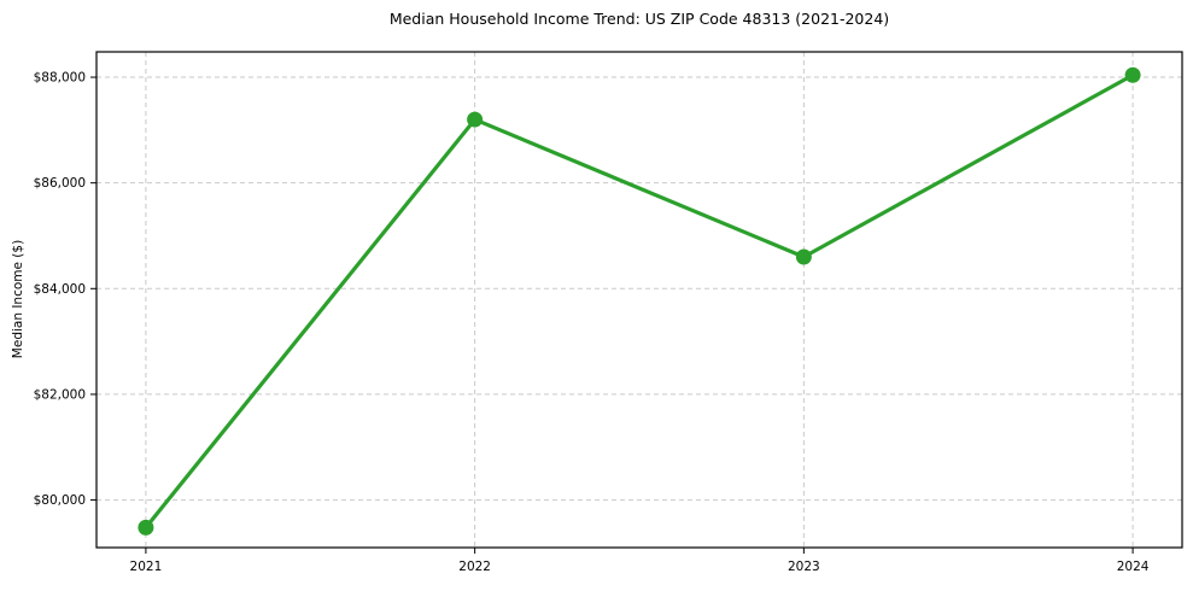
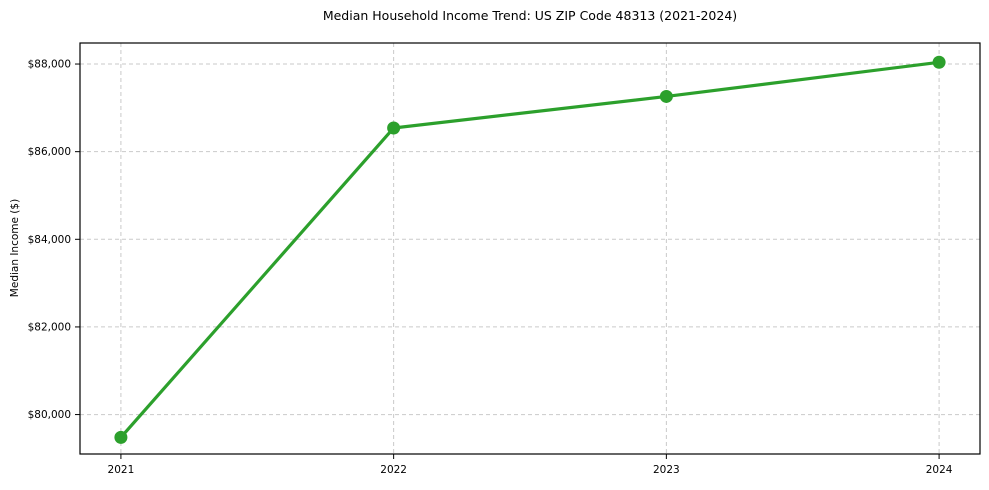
2022: $87200 -> $86500
2023: $84600 -> $87300
